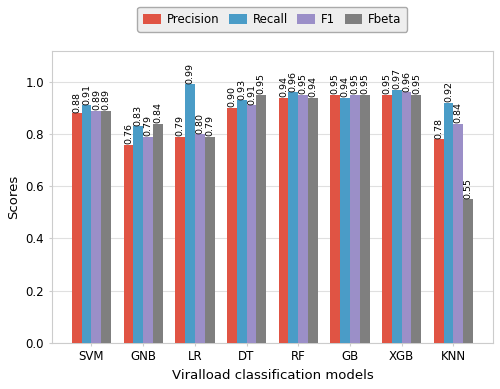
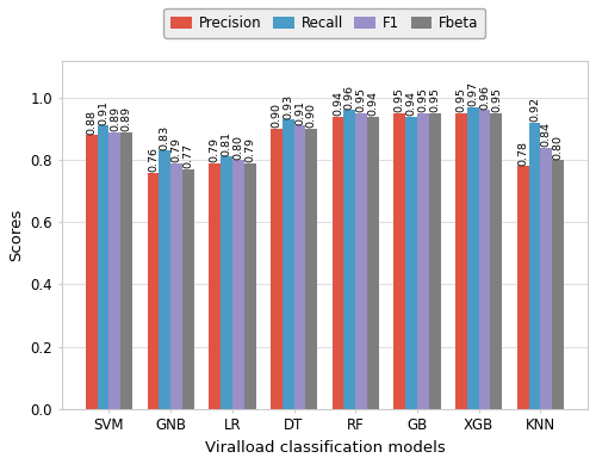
Fbeta/GNB: 0.84 -> 0.77
Recall/LR: 0.99 -> 0.81
Fbeta/DT: 0.95 -> 0.90
Fbeta/KNN: 0.55 -> 0.80
